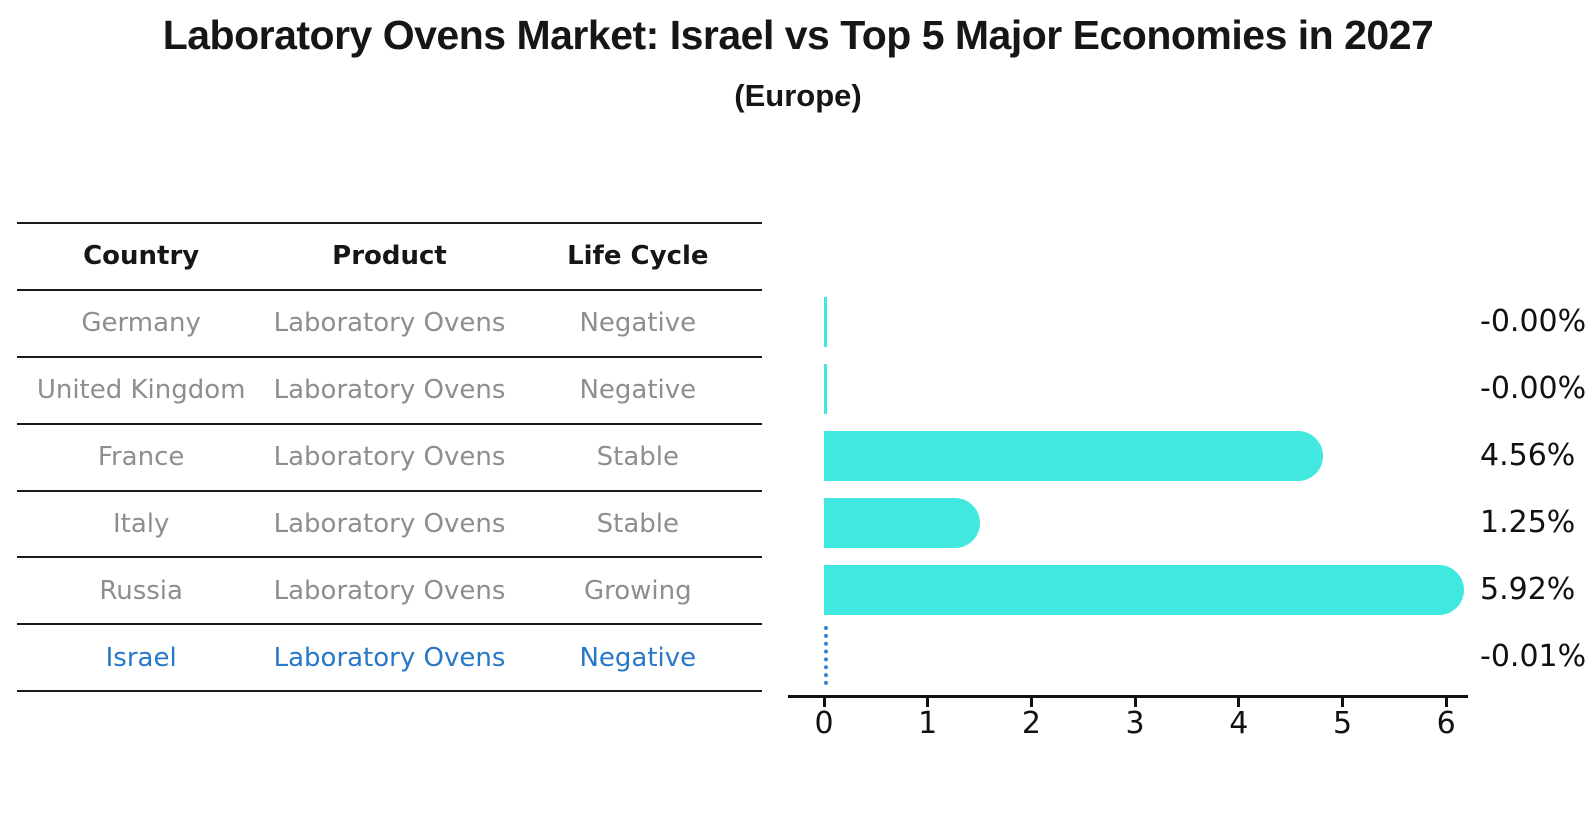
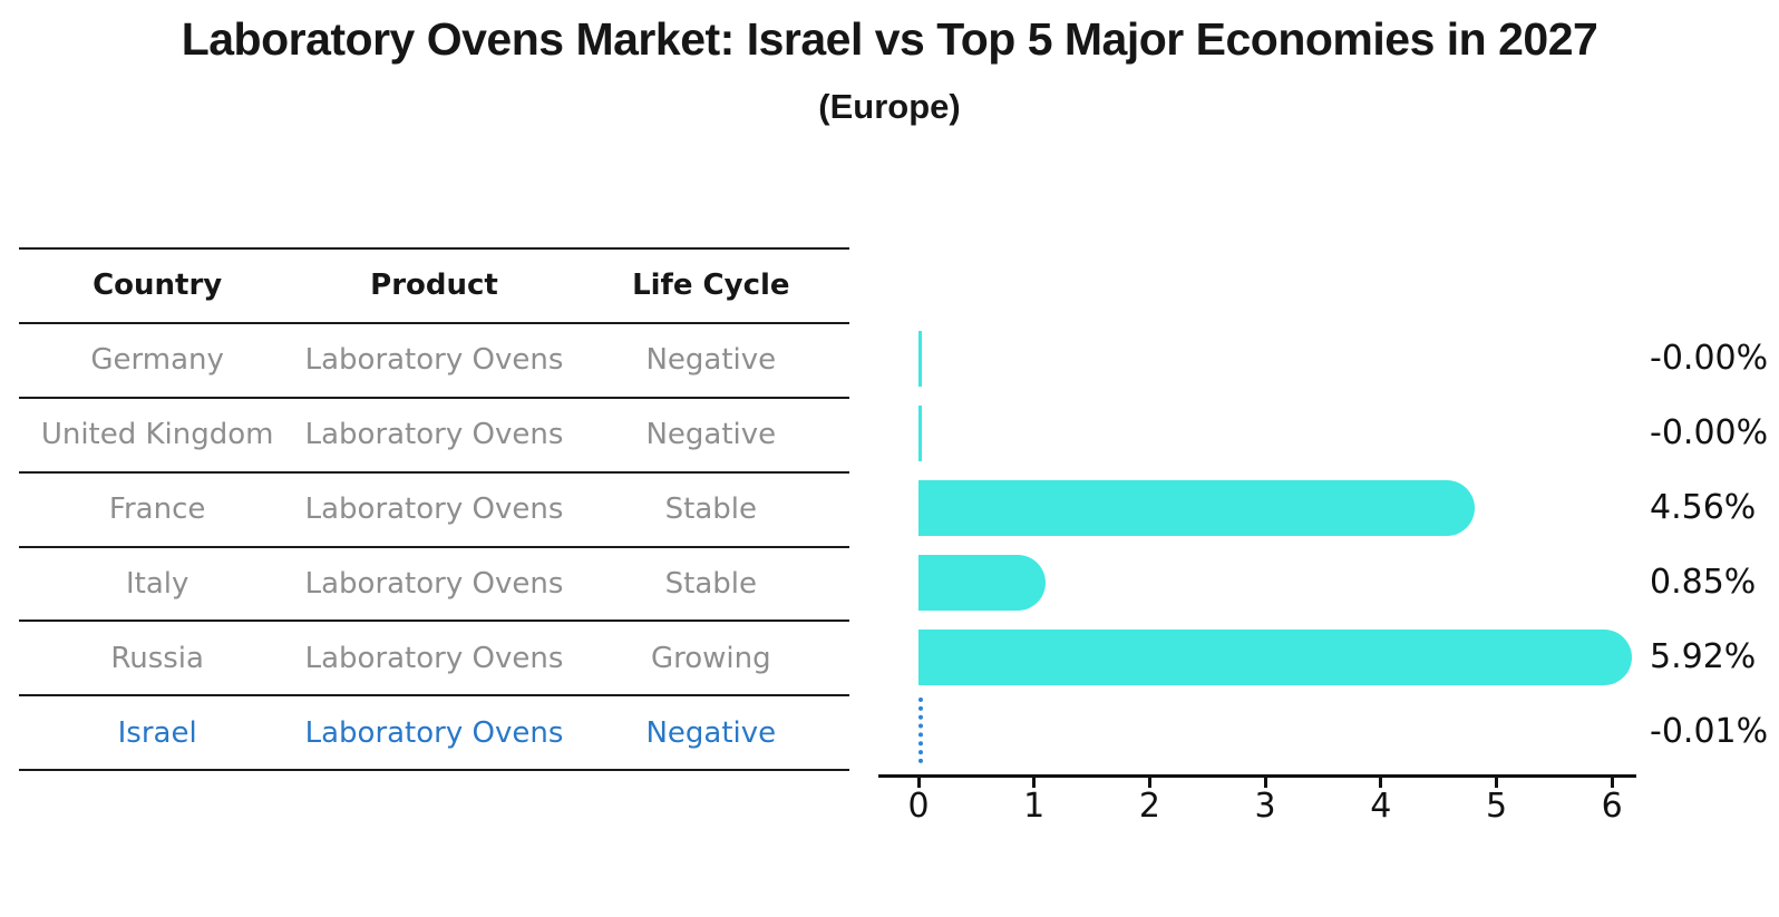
Italy: 1.25% -> 0.85%
